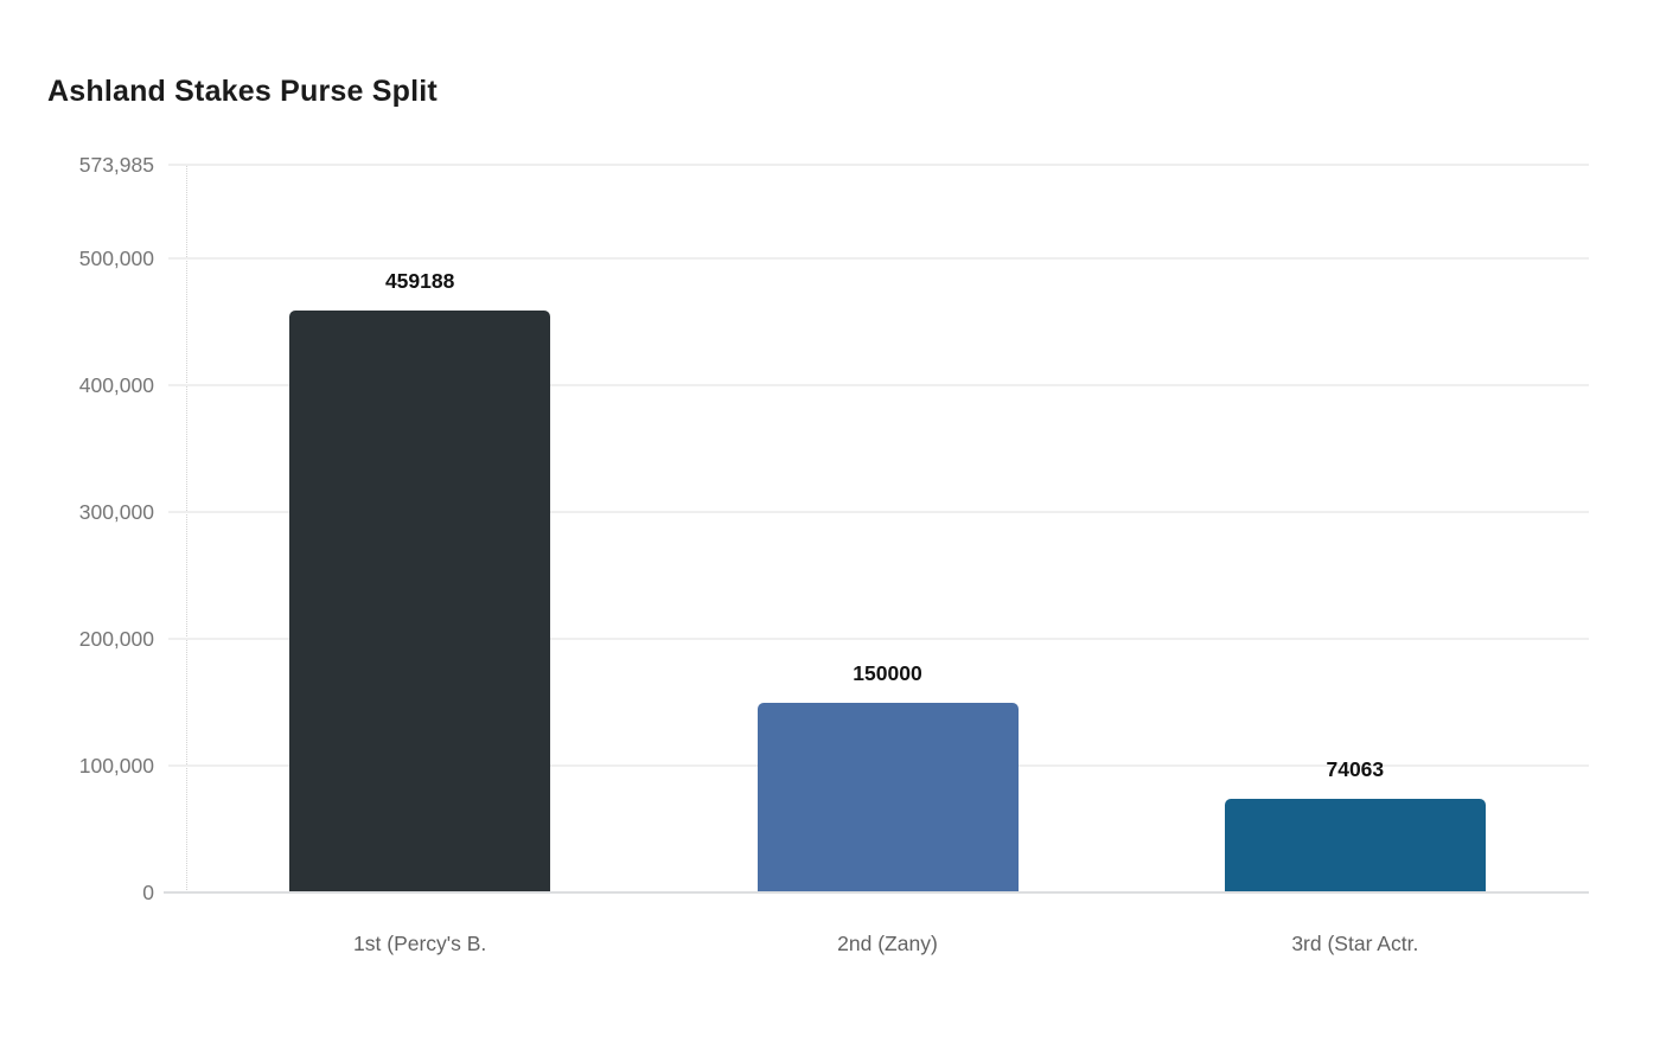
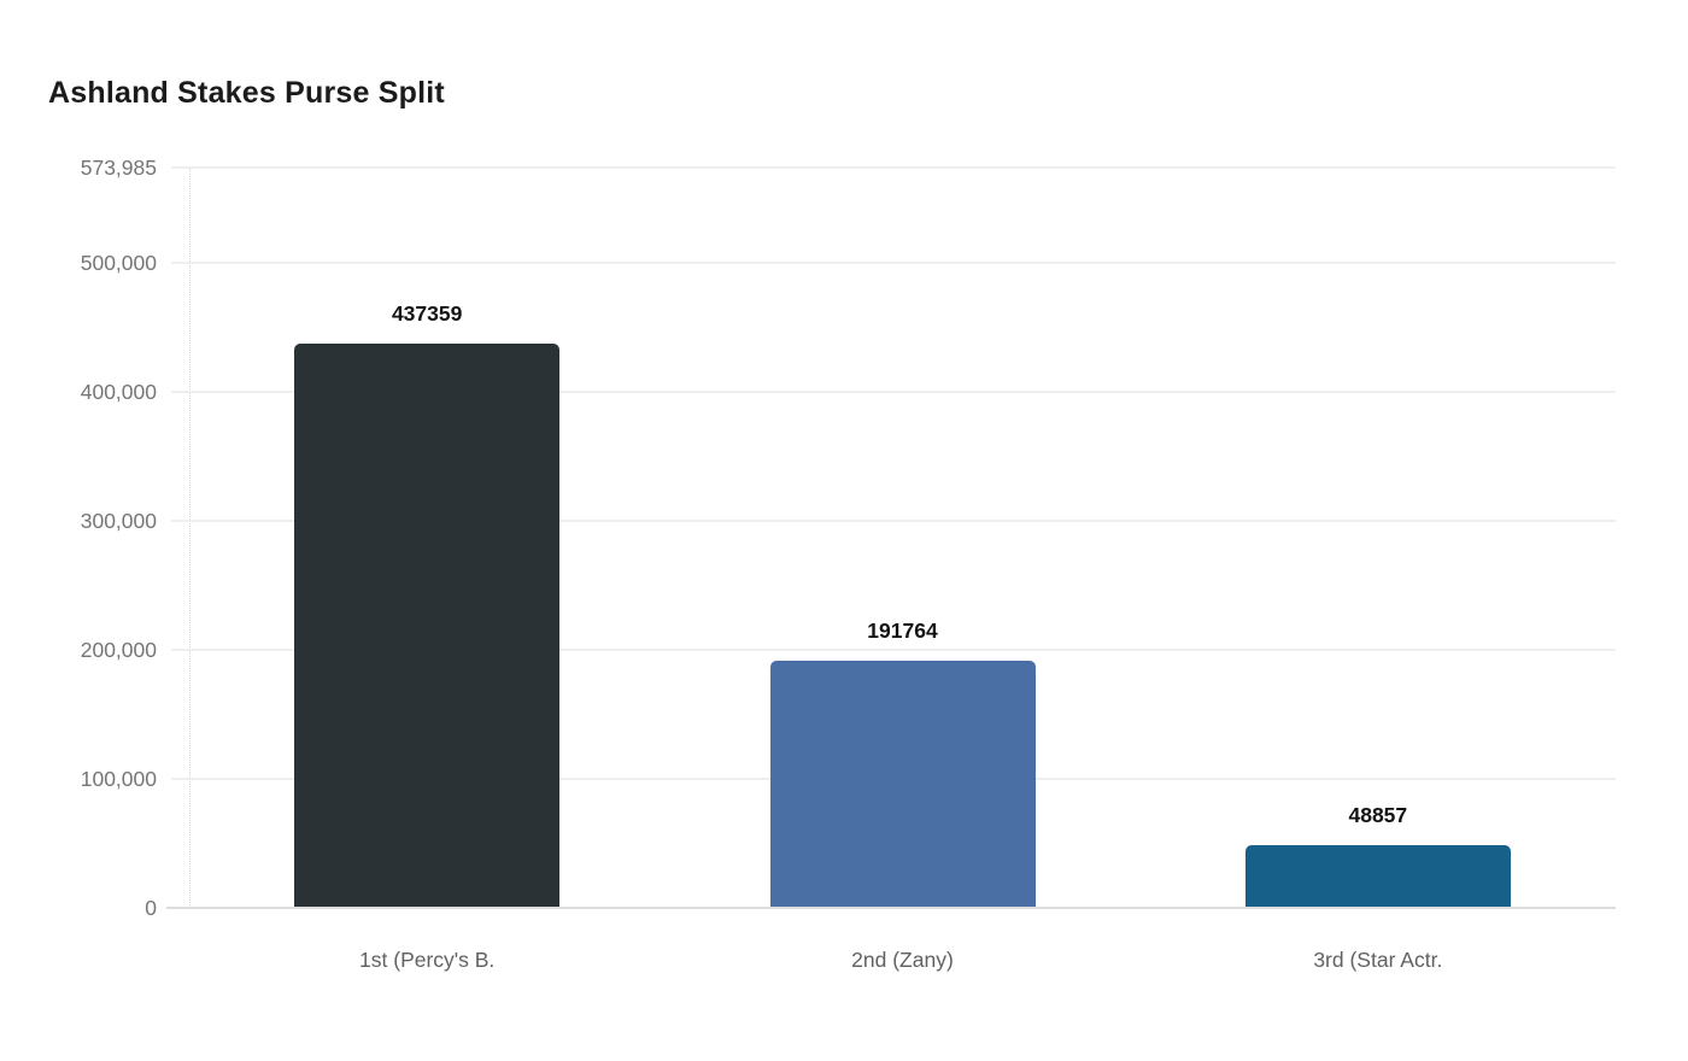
1st (Percy's B.: 459188 -> 437359
2nd (Zany): 150000 -> 191764
3rd (Star Actr.: 74063 -> 48857
